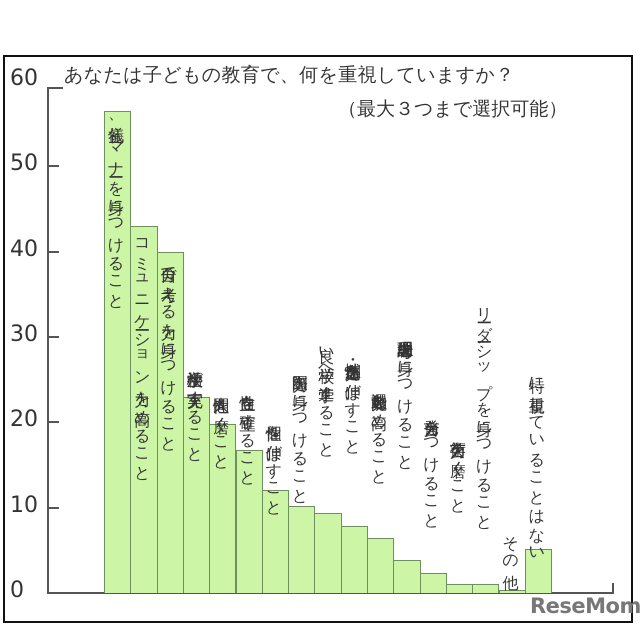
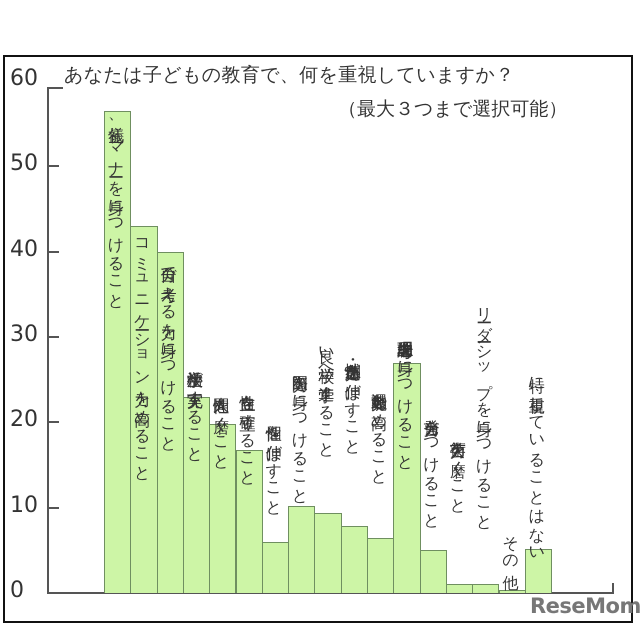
個性を伸ばすこと: 12 -> 6
論理的思考を身につけること: 4 -> 27
発言力をつけること: 2 -> 5
